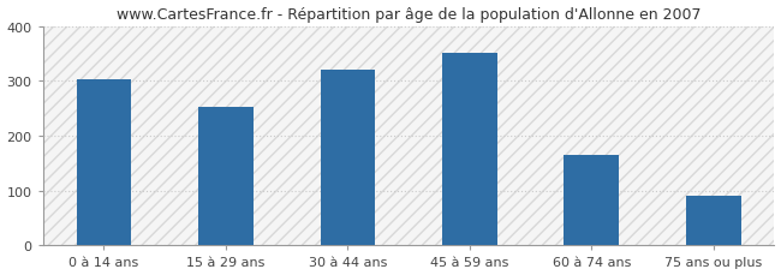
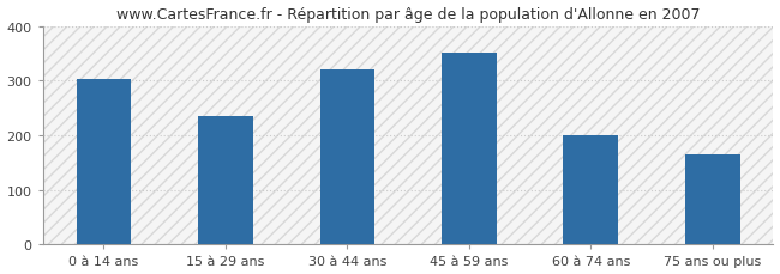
15 à 29 ans: 252 -> 235
60 à 74 ans: 165 -> 200
75 ans ou plus: 90 -> 165
